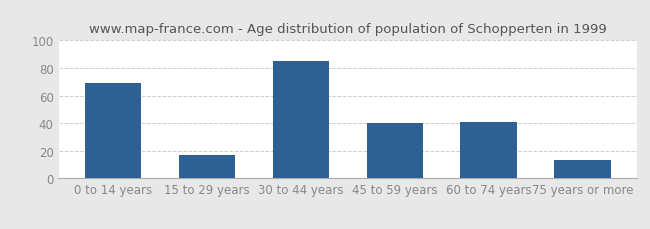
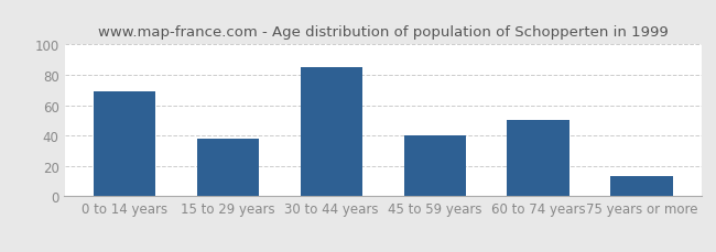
15 to 29 years: 17 -> 38
60 to 74 years: 41 -> 50
